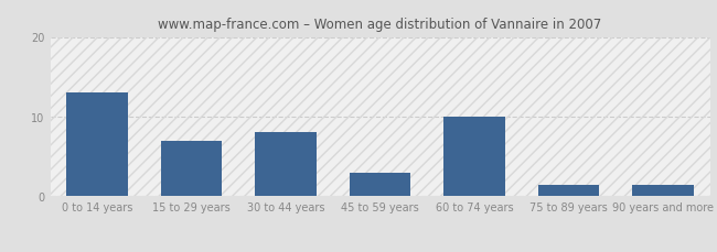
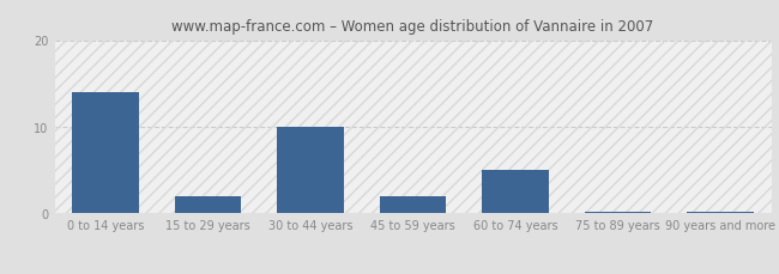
0 to 14 years: 13.0 -> 14.0
15 to 29 years: 7.0 -> 2.0
30 to 44 years: 8.0 -> 10.0
45 to 59 years: 3.0 -> 2.0
60 to 74 years: 10.0 -> 5.0
75 to 89 years: 1.4 -> 0.2
90 years and more: 1.4 -> 0.2
